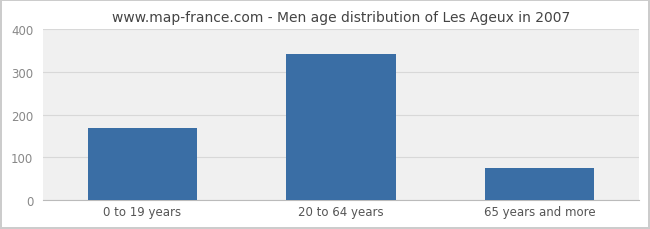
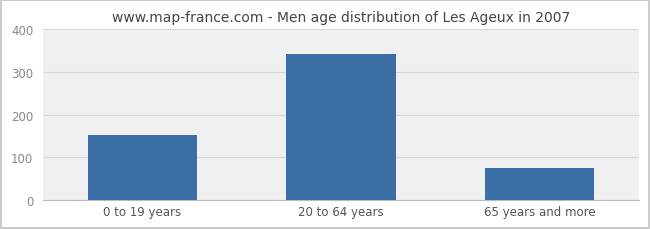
0 to 19 years: 170 -> 152
